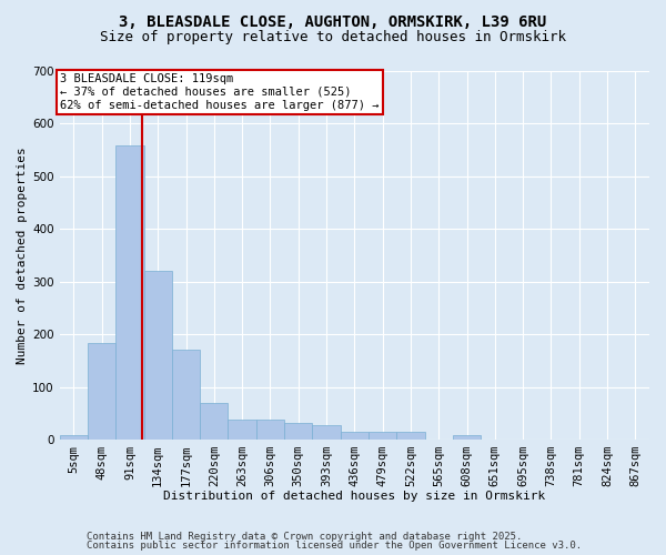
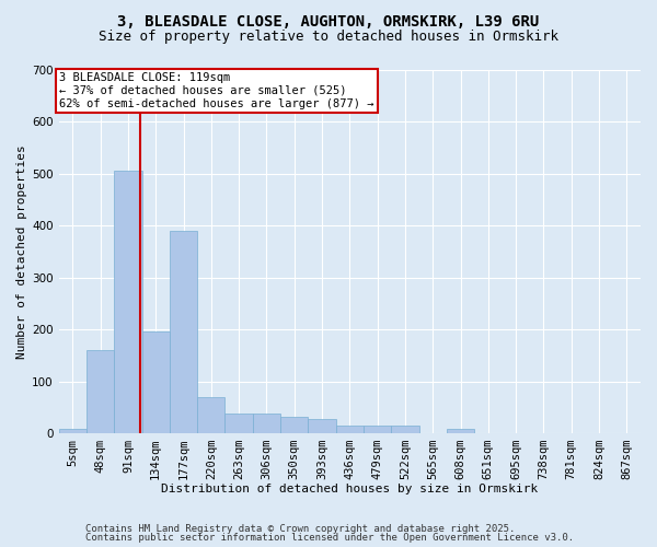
48sqm: 183 -> 160
91sqm: 558 -> 505
134sqm: 320 -> 195
177sqm: 170 -> 390
